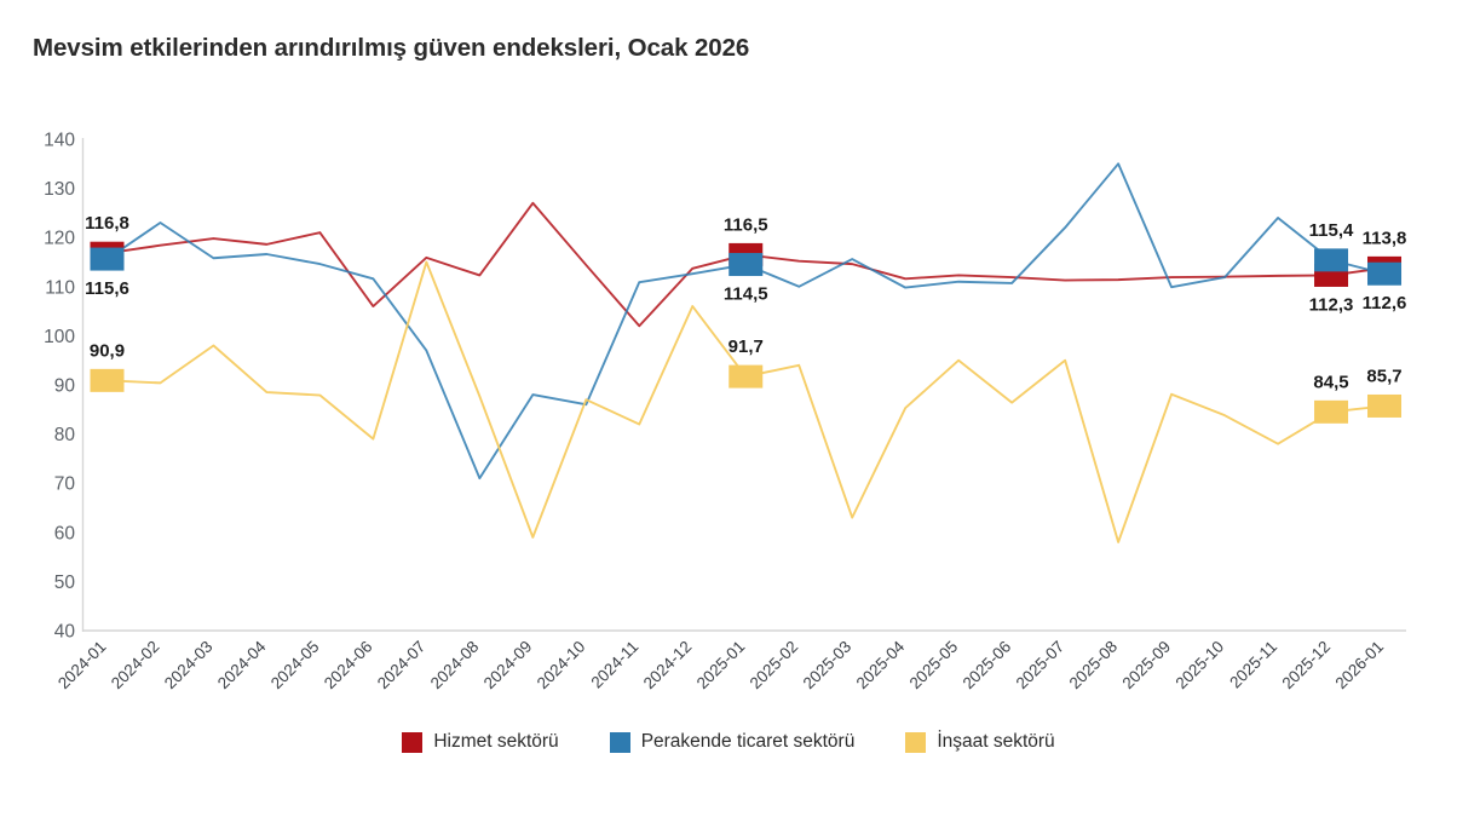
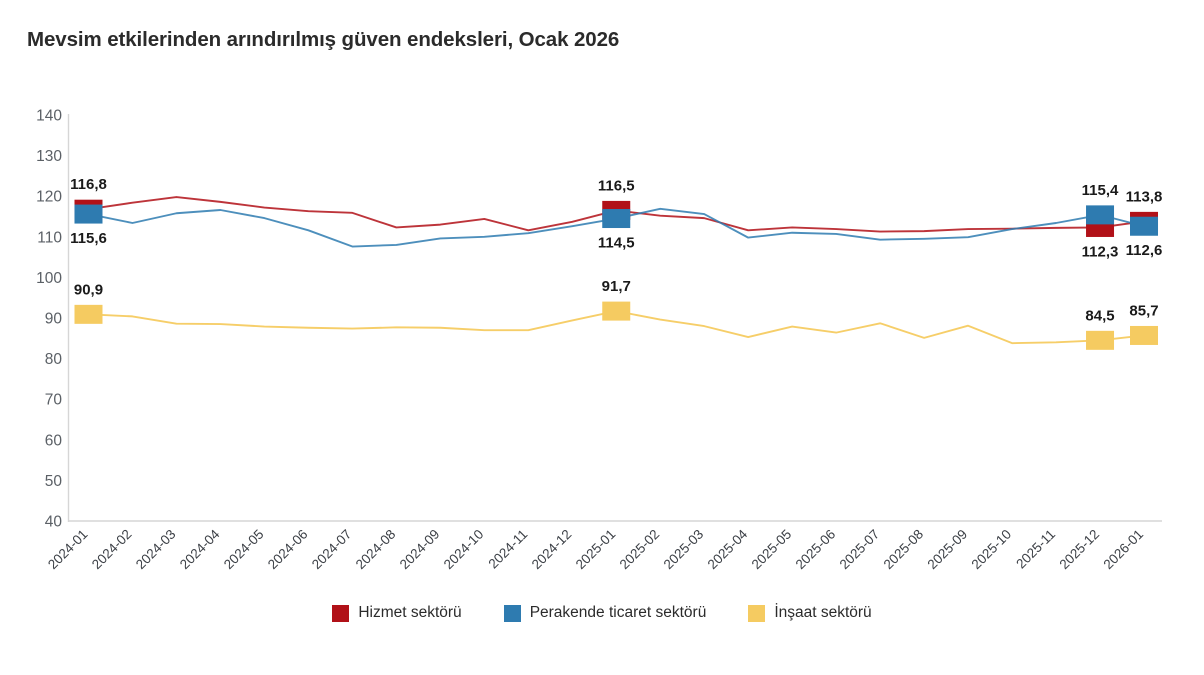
Perakende ticaret sektörü/2024-02: 123 -> 113
İnşaat sektörü/2024-03: 98 -> 89
Hizmet sektörü/2024-05: 121 -> 117
Hizmet sektörü/2024-06: 106 -> 116
İnşaat sektörü/2024-06: 79 -> 88
Perakende ticaret sektörü/2024-07: 97 -> 108
İnşaat sektörü/2024-07: 115 -> 87
Perakende ticaret sektörü/2024-08: 71 -> 108
Hizmet sektörü/2024-09: 127 -> 113
Perakende ticaret sektörü/2024-09: 88 -> 110
İnşaat sektörü/2024-09: 59 -> 88
Perakende ticaret sektörü/2024-10: 86 -> 110
Hizmet sektörü/2024-11: 102 -> 112
İnşaat sektörü/2024-11: 82 -> 87
İnşaat sektörü/2024-12: 106 -> 89
Perakende ticaret sektörü/2025-02: 110 -> 117
İnşaat sektörü/2025-02: 94 -> 90
İnşaat sektörü/2025-03: 63 -> 88
İnşaat sektörü/2025-05: 95 -> 88
Perakende ticaret sektörü/2025-07: 122 -> 109
İnşaat sektörü/2025-07: 95 -> 89
Perakende ticaret sektörü/2025-08: 135 -> 110
İnşaat sektörü/2025-08: 58 -> 85
Perakende ticaret sektörü/2025-11: 124 -> 113
İnşaat sektörü/2025-11: 78 -> 84
